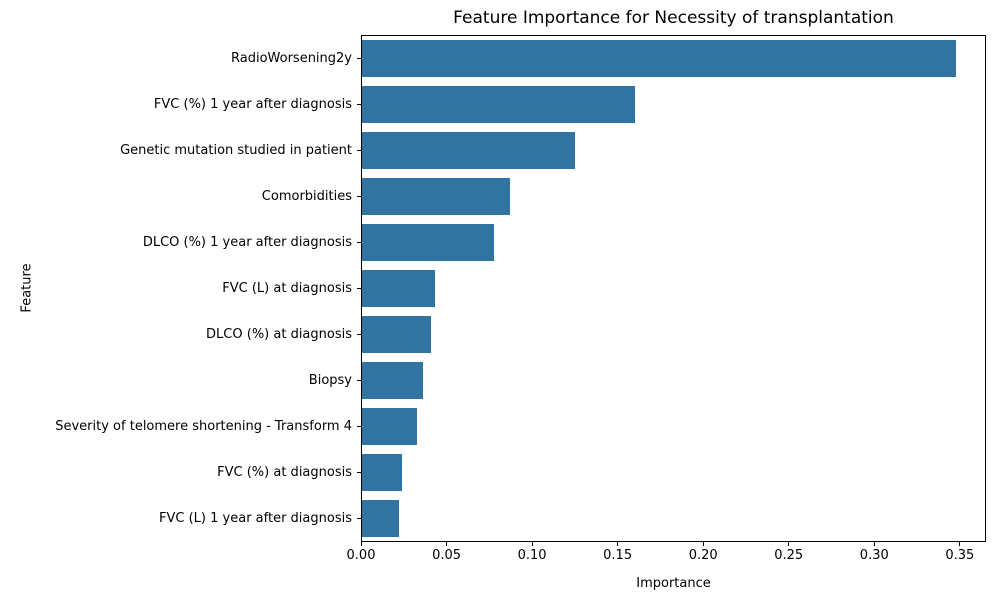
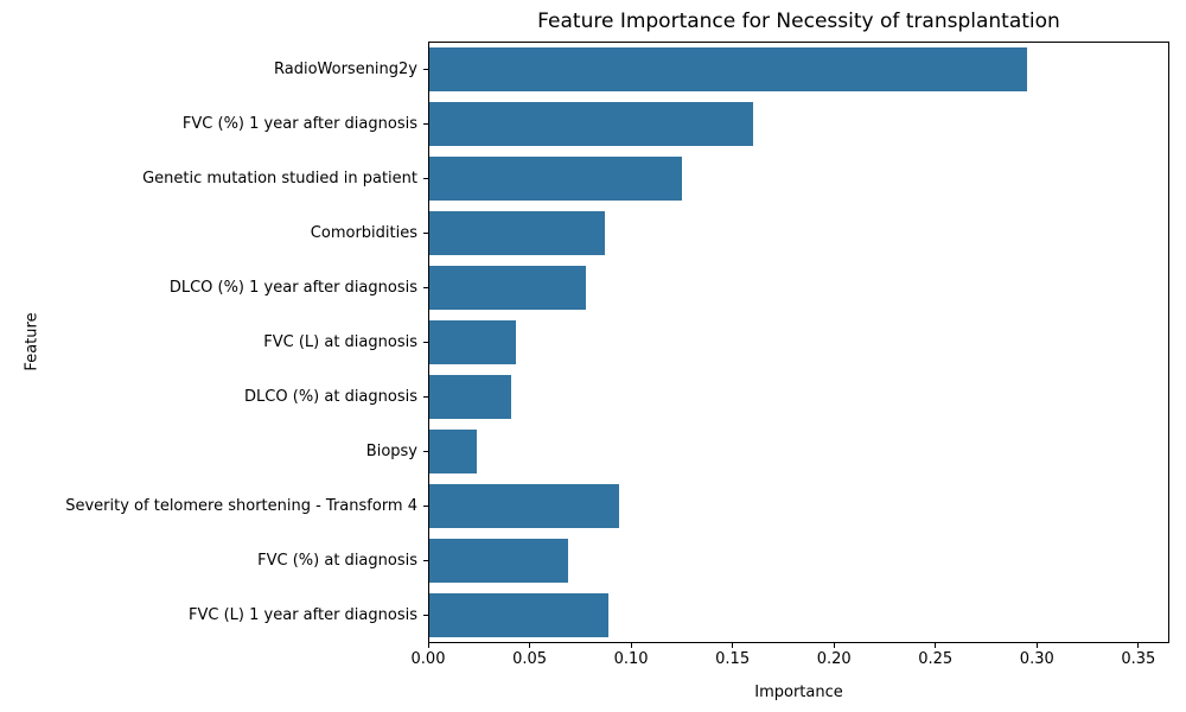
RadioWorsening2y: 0.348 -> 0.295
Biopsy: 0.036 -> 0.024
Severity of telomere shortening - Transform 4: 0.033 -> 0.094
FVC (%) at diagnosis: 0.024 -> 0.069
FVC (L) 1 year after diagnosis: 0.022 -> 0.089
